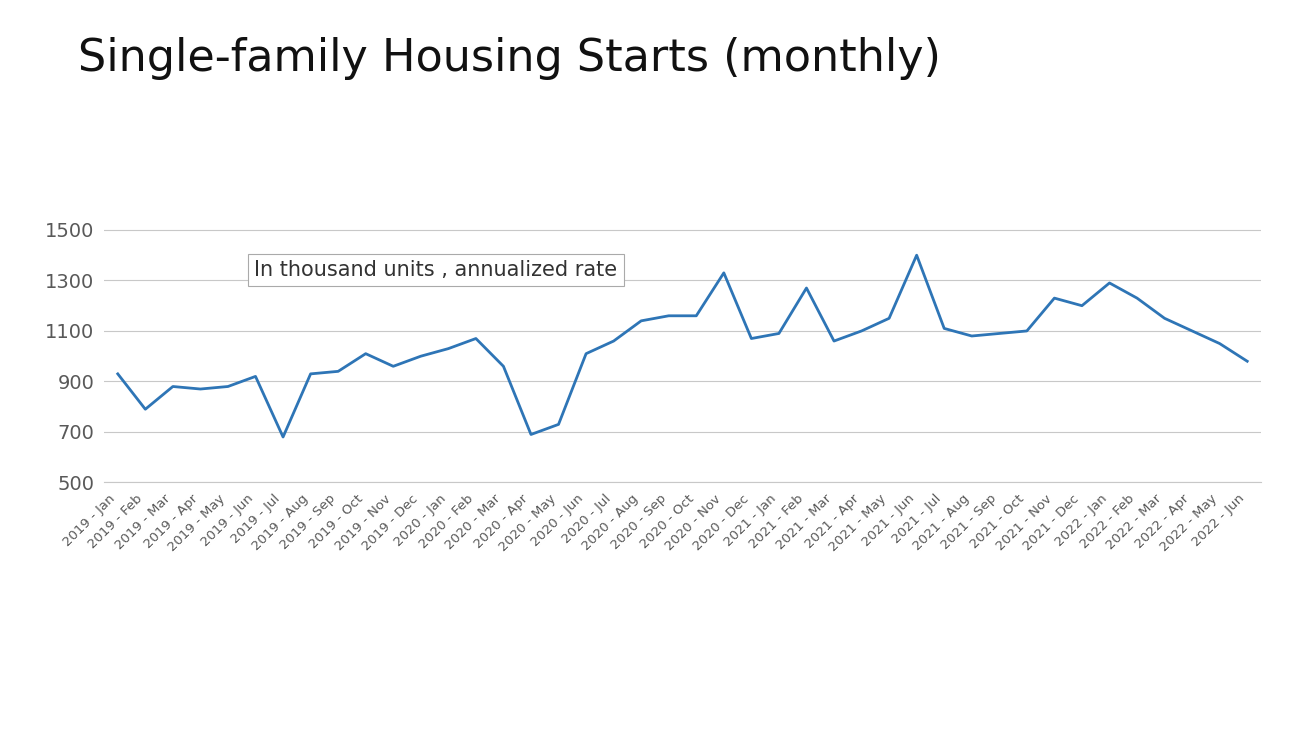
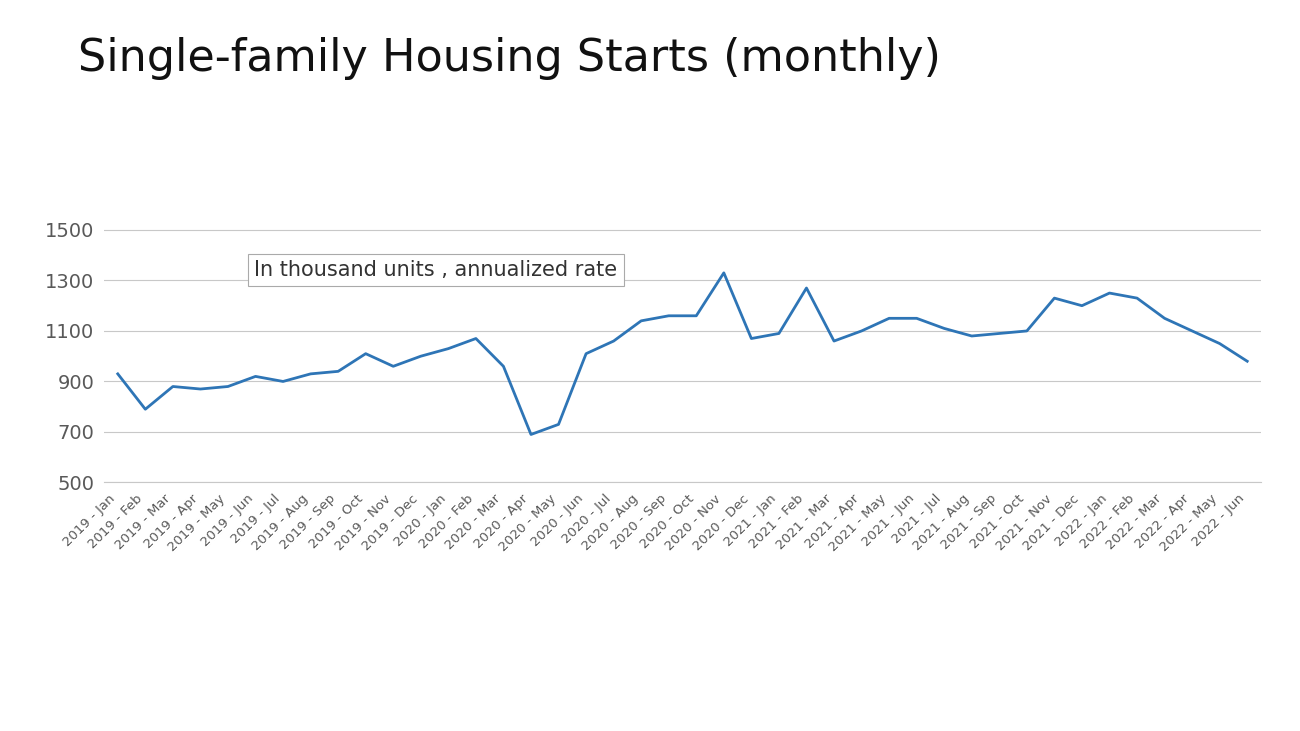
2019 - Jul: 680 -> 900
2021 - Jun: 1400 -> 1150
2022 - Jan: 1290 -> 1250
